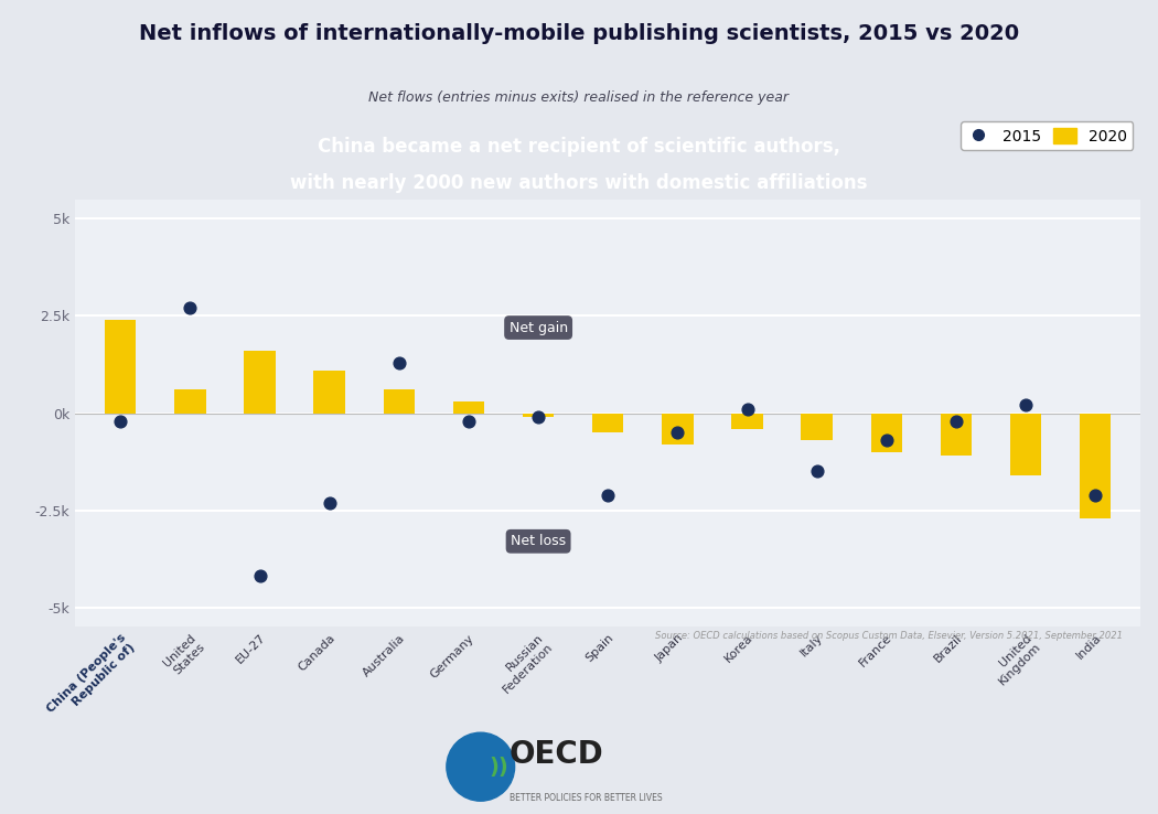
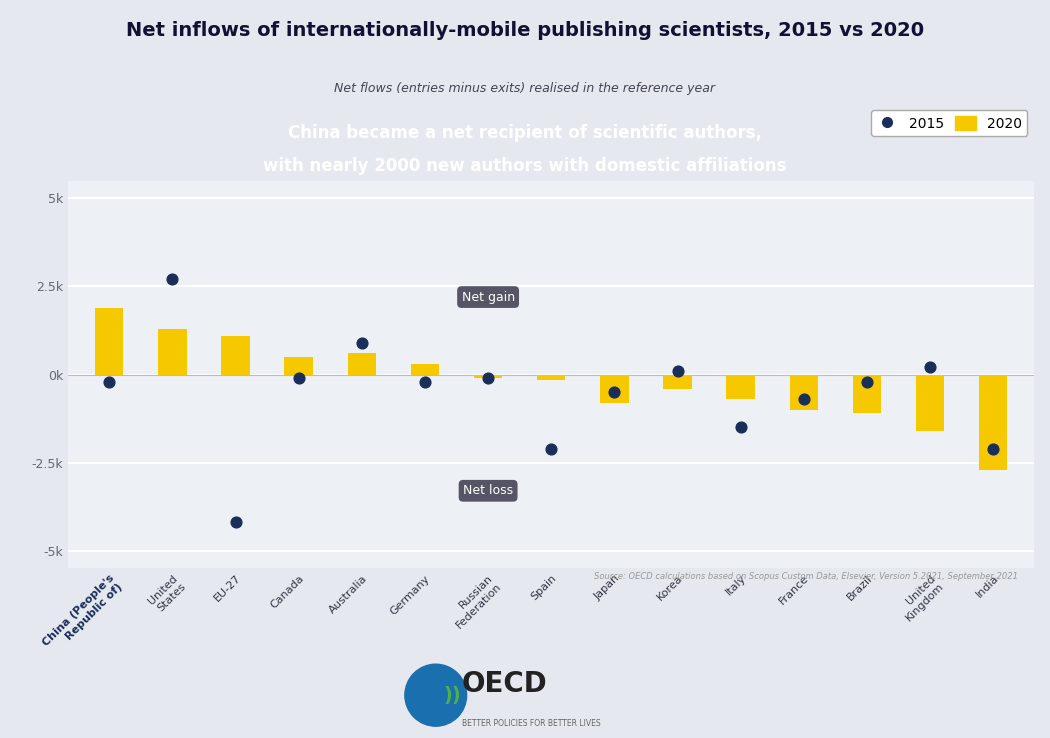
2020/China (People's Republic of): 2.40k -> 1.90k
2020/United States: 0.60k -> 1.30k
2020/EU-27: 1.60k -> 1.10k
2020/Canada: 1.10k -> 0.50k
2015/Canada: -2.3k -> -0.1k
2015/Australia: 1.3k -> 0.9k
2020/Spain: -0.50k -> -0.15k
